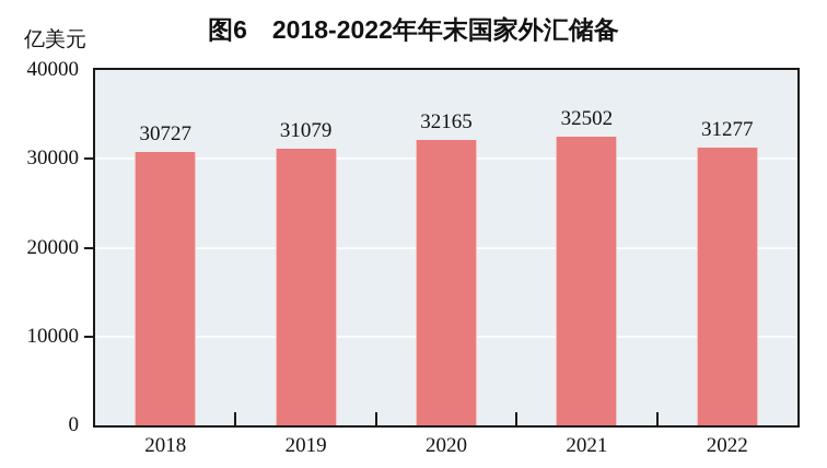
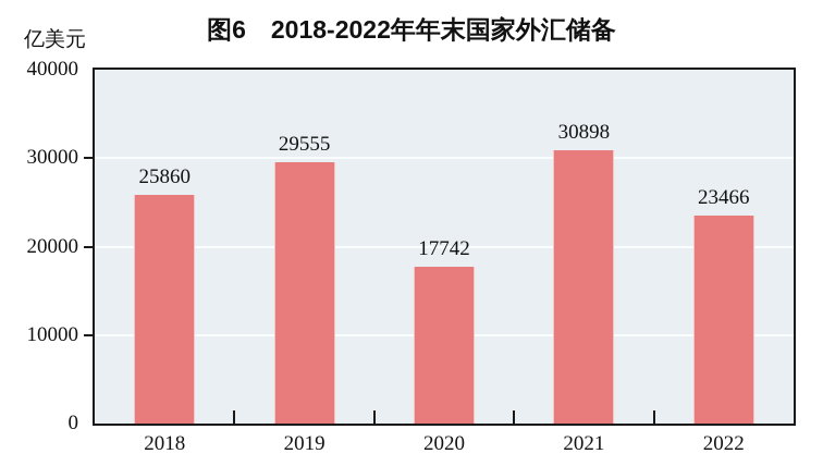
2018: 30727 -> 25860
2019: 31079 -> 29555
2020: 32165 -> 17742
2021: 32502 -> 30898
2022: 31277 -> 23466
